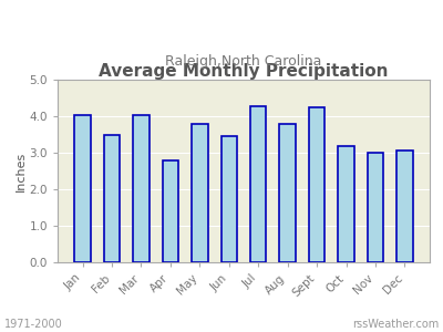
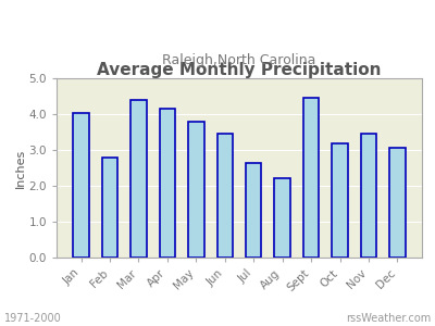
Feb: 3.48 -> 2.80
Mar: 4.04 -> 4.40
Apr: 2.80 -> 4.15
Jul: 4.27 -> 2.65
Aug: 3.80 -> 2.20
Sept: 4.25 -> 4.45
Nov: 2.99 -> 3.45
